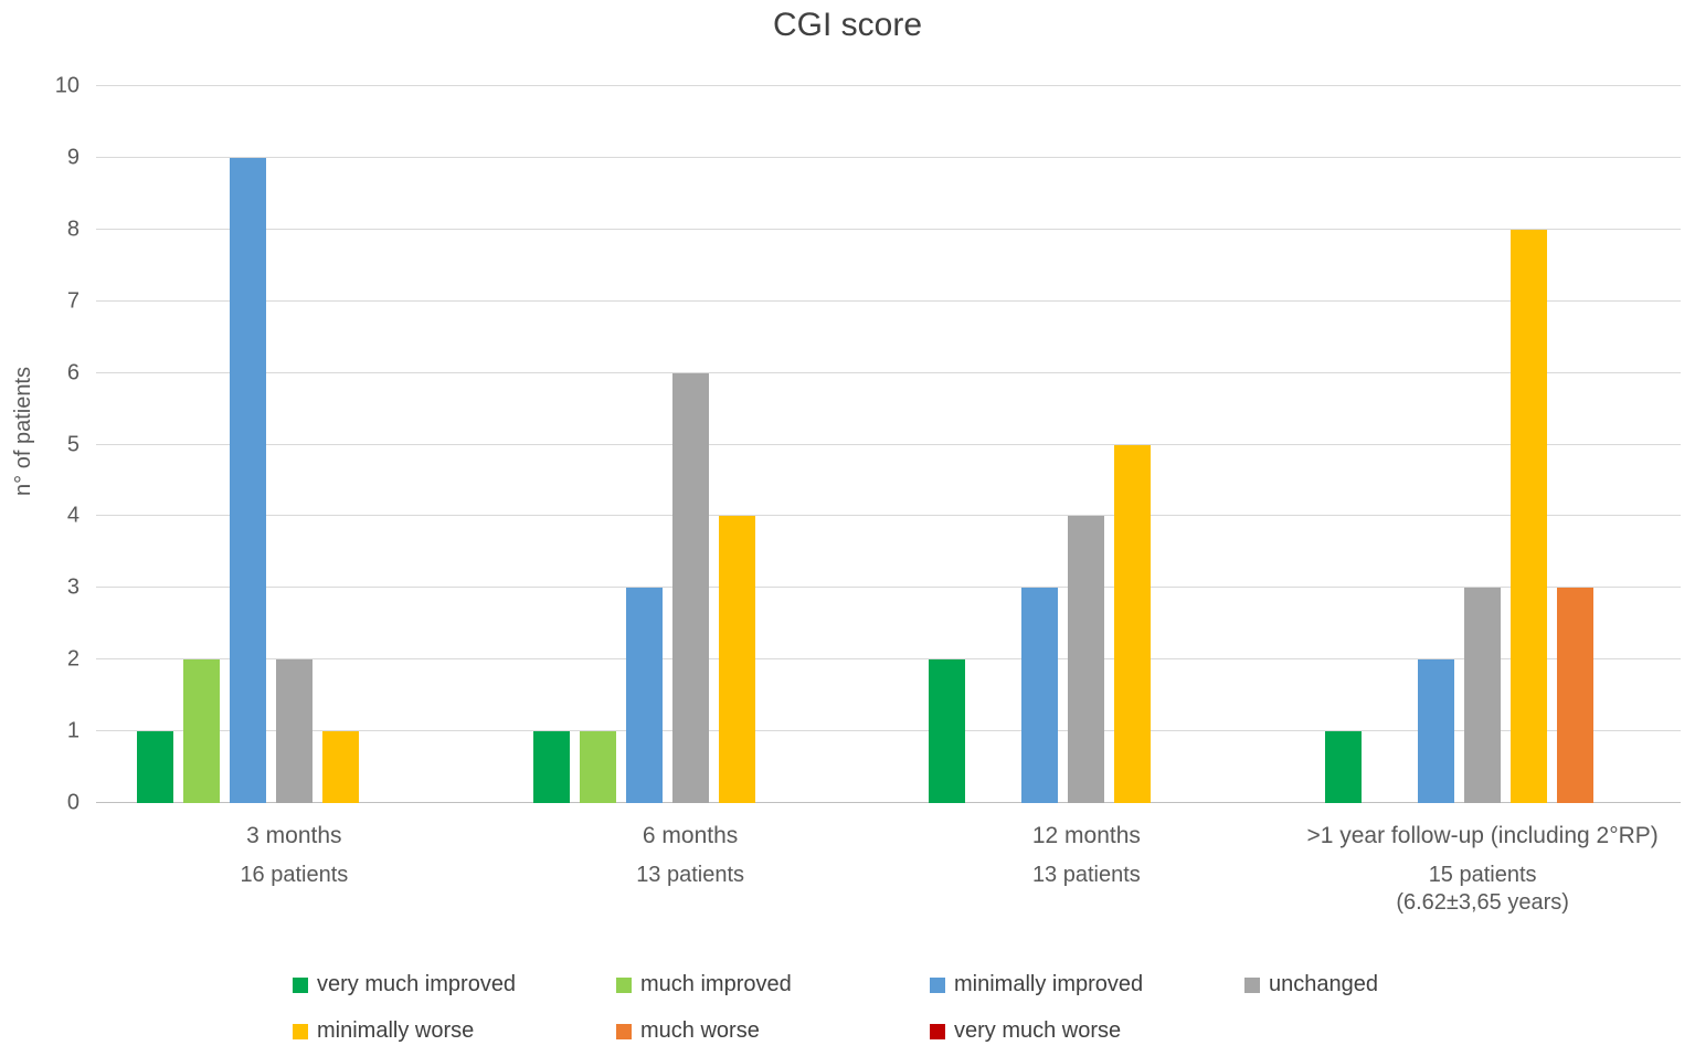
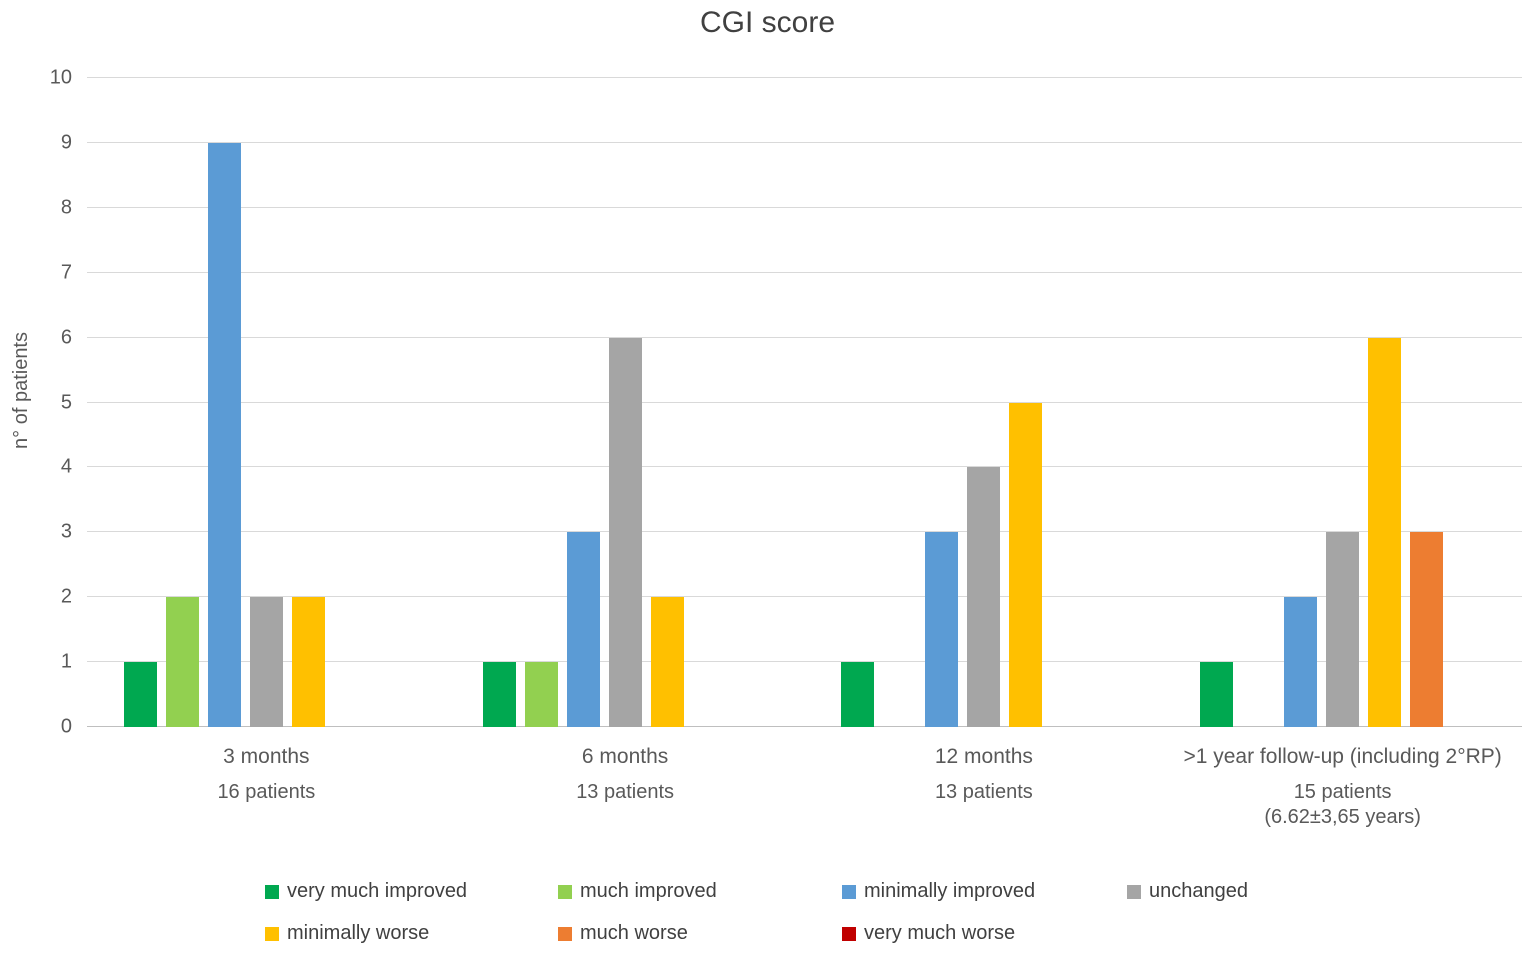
minimally worse/3 months: 1 -> 2
minimally worse/6 months: 4 -> 2
very much improved/12 months: 2 -> 1
minimally worse/>1 year follow-up (including 2°RP): 8 -> 6
